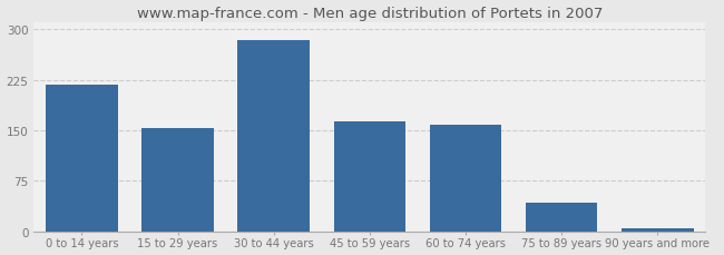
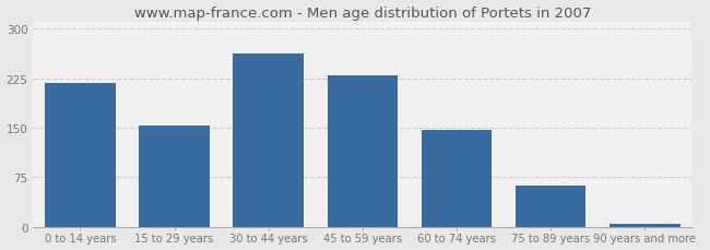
30 to 44 years: 284 -> 263
45 to 59 years: 164 -> 230
60 to 74 years: 158 -> 146
75 to 89 years: 42 -> 63
